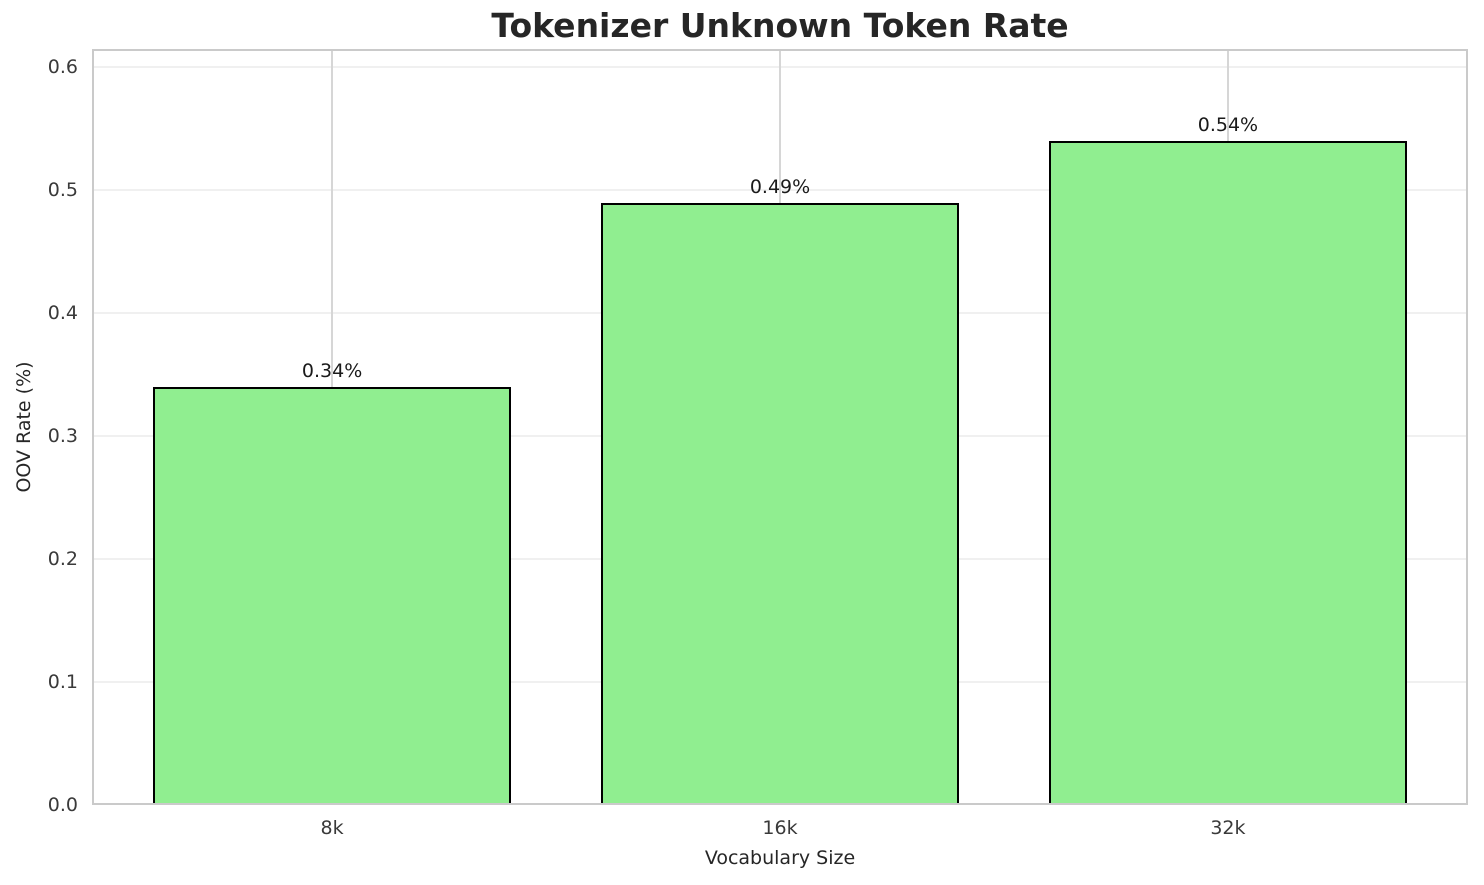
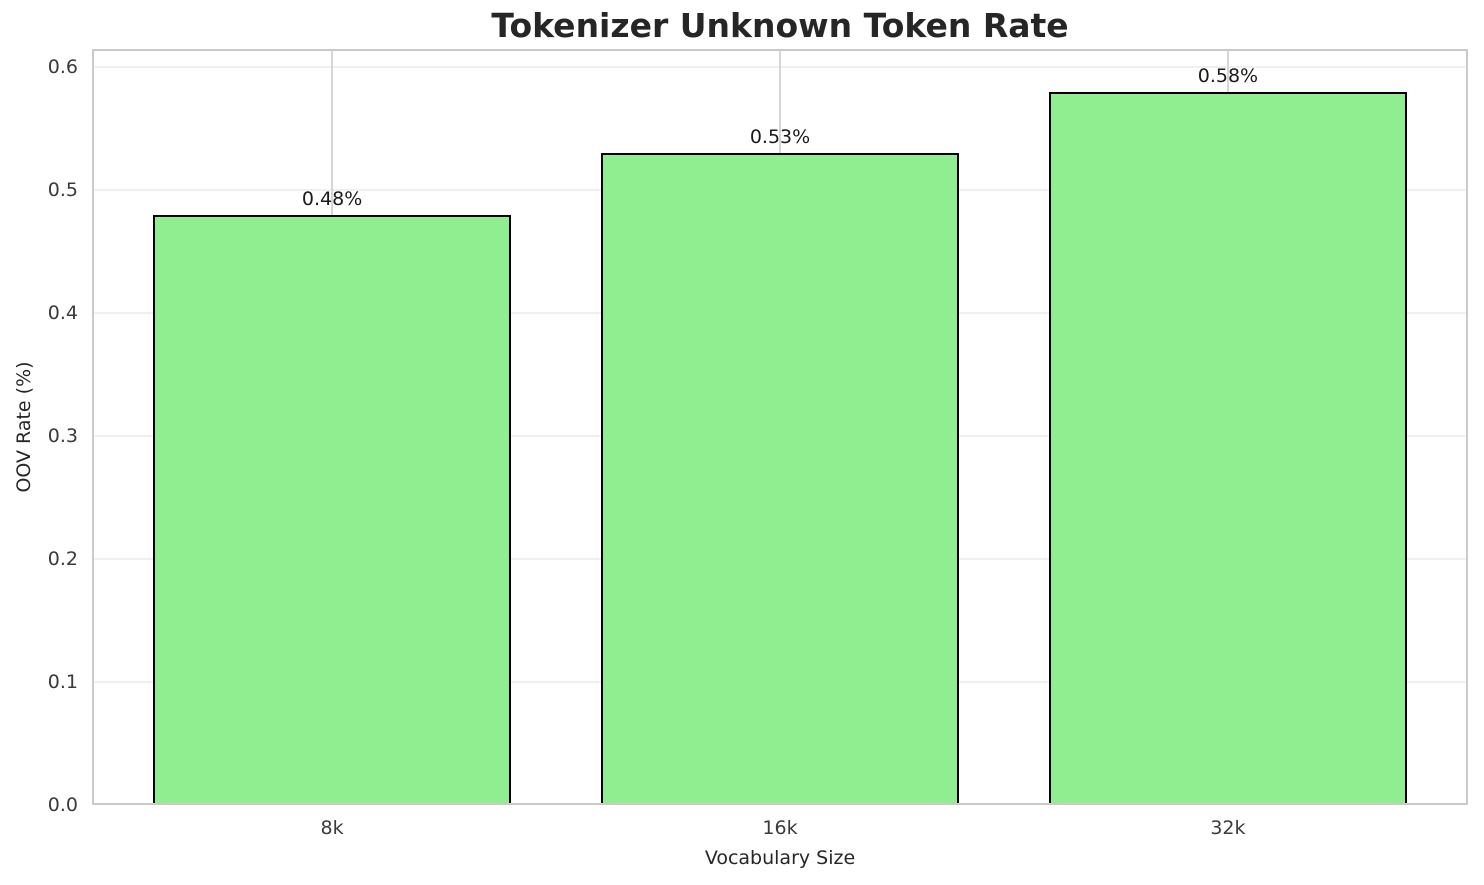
8k: 0.34% -> 0.48%
16k: 0.49% -> 0.53%
32k: 0.54% -> 0.58%
